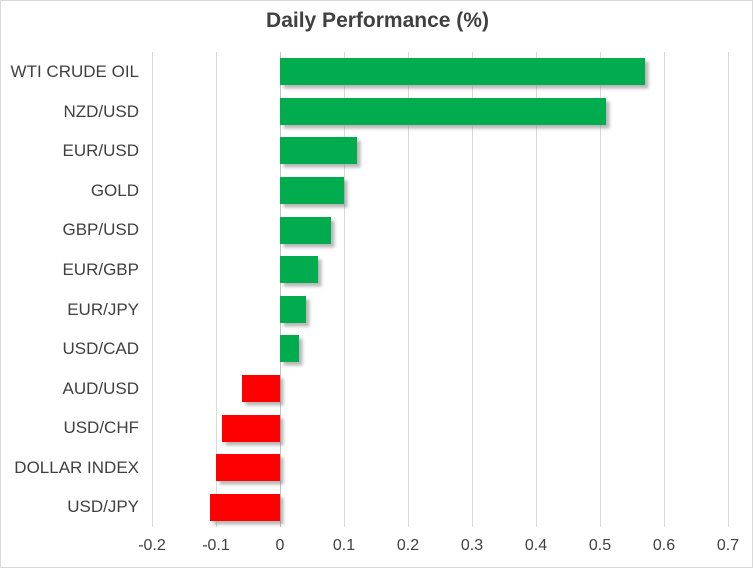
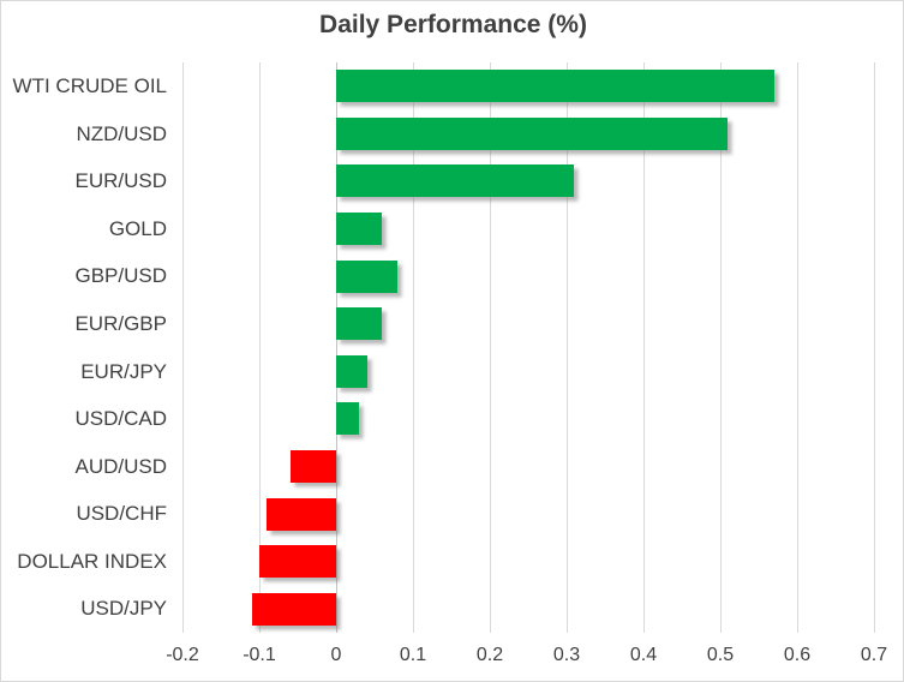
EUR/USD: 0.12 -> 0.31
GOLD: 0.10 -> 0.06
